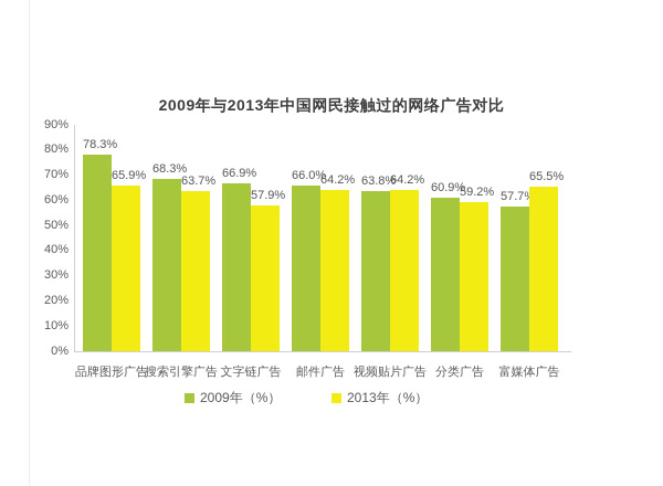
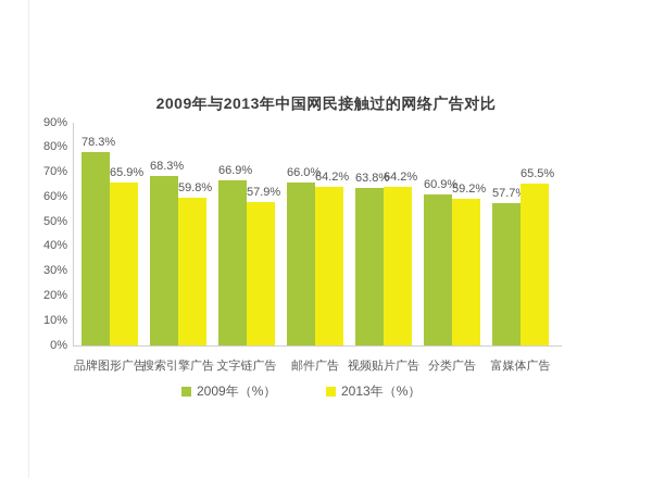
2013年（%）/搜索引擎广告: 63.7% -> 59.8%
